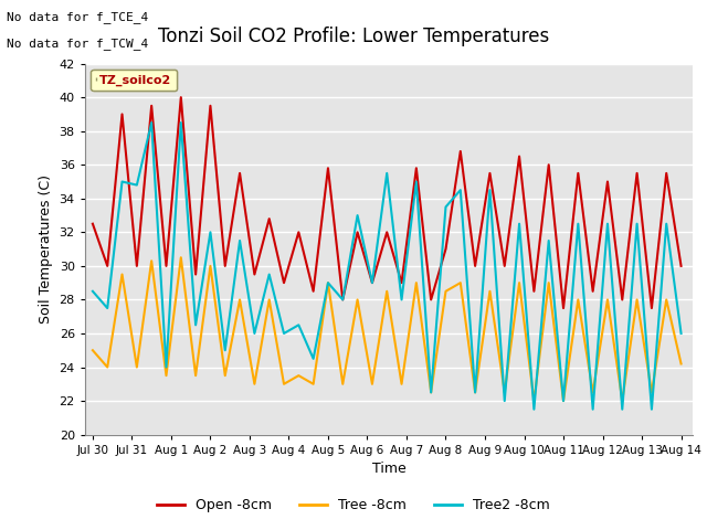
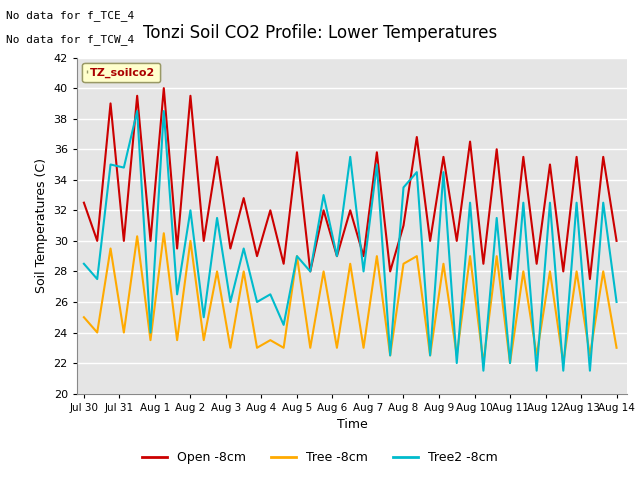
Tree -8cm/Aug 14: 24.2 -> 23.0
